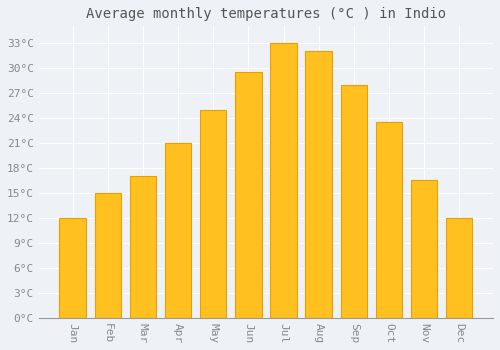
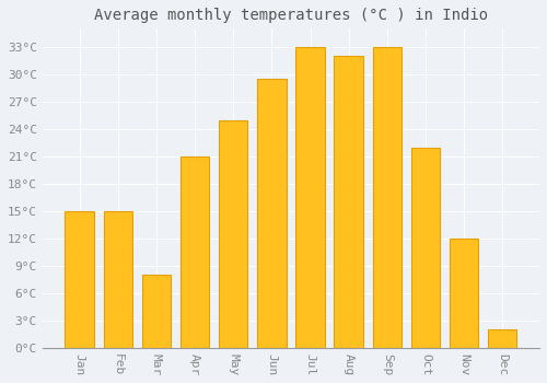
Jan: 12.0°C -> 15.0°C
Mar: 17.0°C -> 8.0°C
Sep: 28.0°C -> 33.0°C
Oct: 23.5°C -> 22.0°C
Nov: 16.5°C -> 12.0°C
Dec: 12.0°C -> 2.0°C
